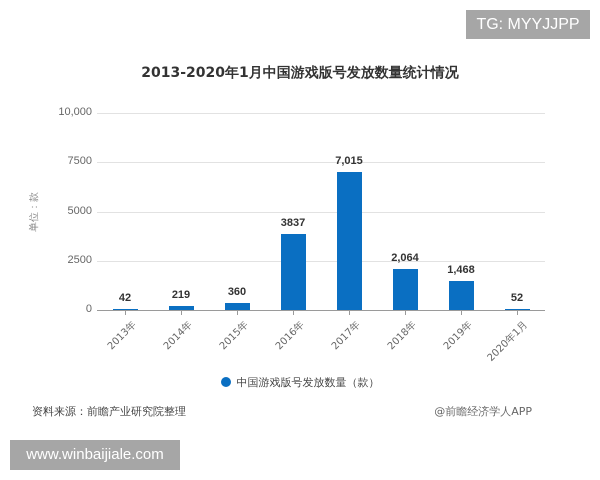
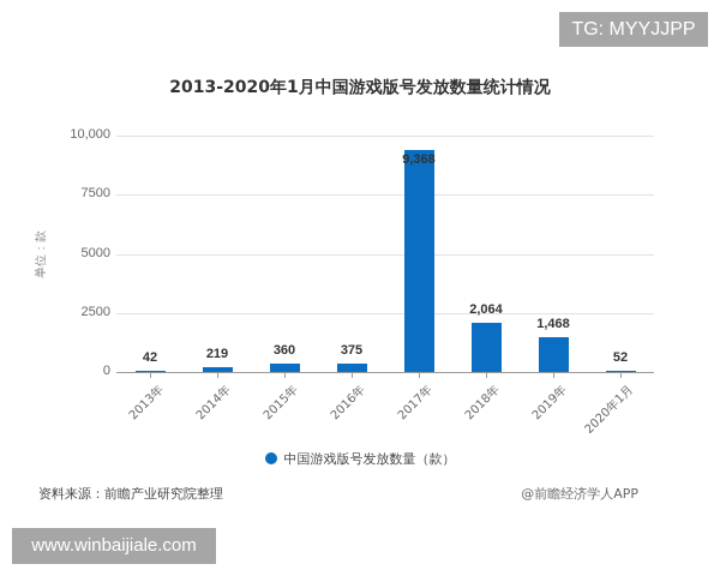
2016年: 3837 -> 375
2017年: 7,015 -> 9,368
